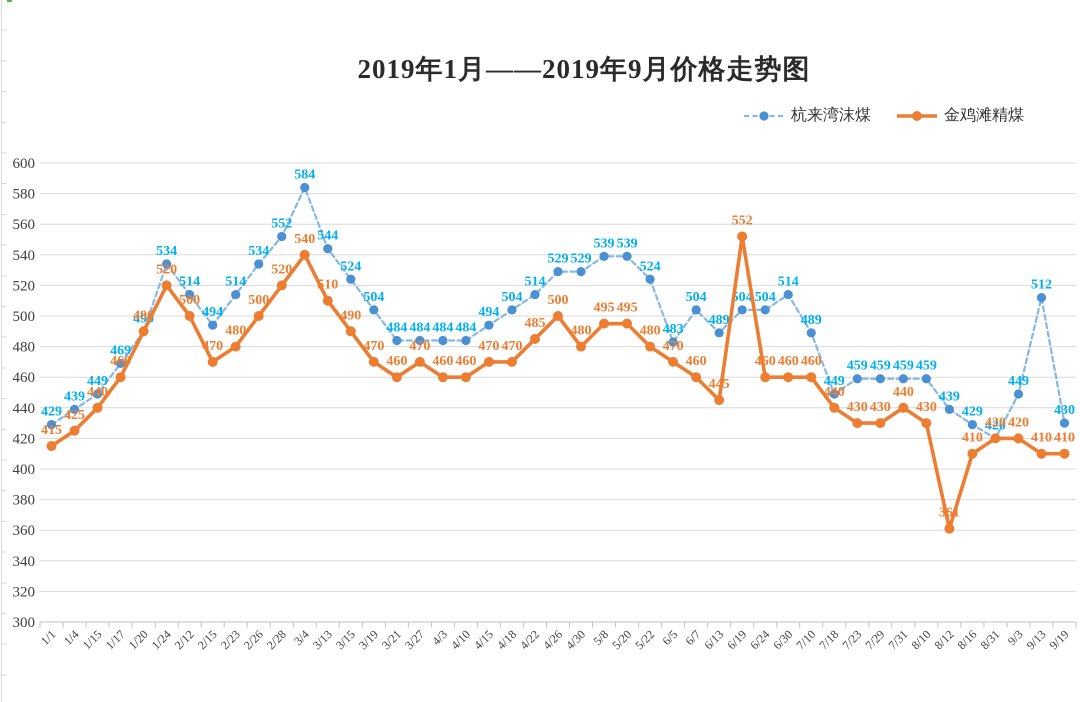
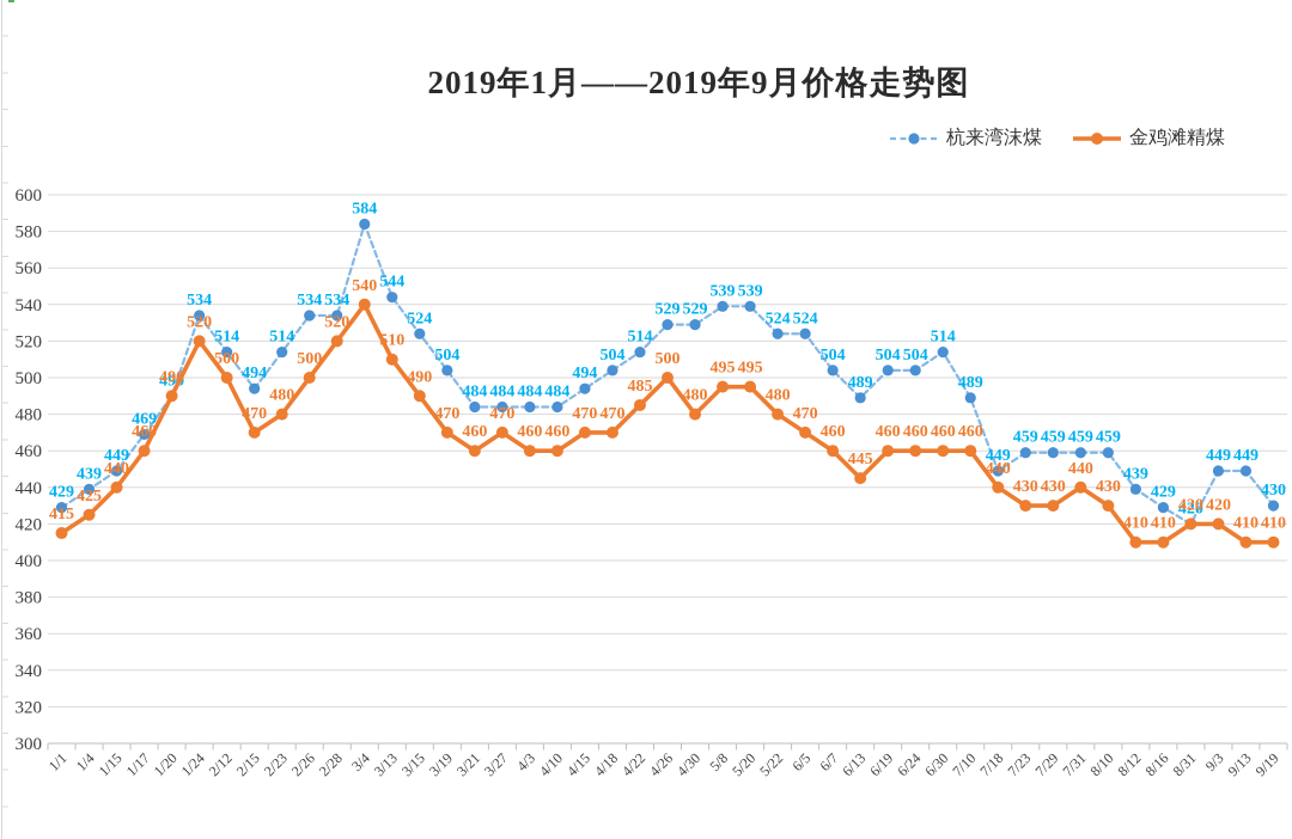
杭来湾沫煤/2/28: 552 -> 534
杭来湾沫煤/6/5: 483 -> 524
金鸡滩精煤/6/19: 552 -> 460
金鸡滩精煤/8/12: 361 -> 410
杭来湾沫煤/9/13: 512 -> 449
